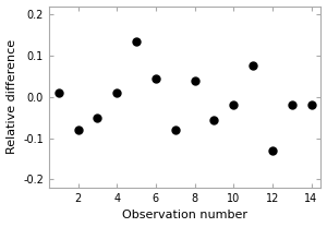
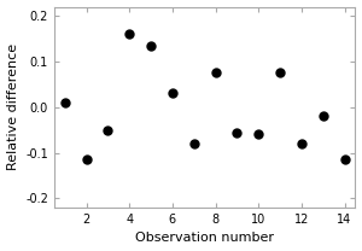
2: -0.080 -> -0.115
4: 0.010 -> 0.160
6: 0.045 -> 0.030
8: 0.040 -> 0.075
10: -0.020 -> -0.060
12: -0.130 -> -0.080
14: -0.020 -> -0.115
